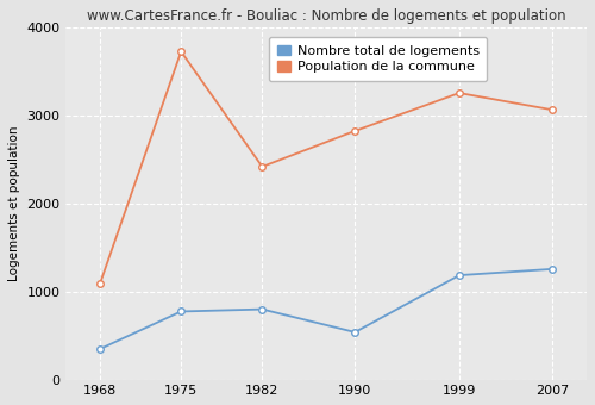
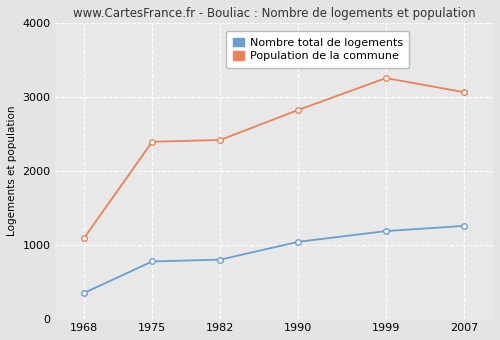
Population de la commune/1975: 3720 -> 2390
Nombre total de logements/1990: 540 -> 1040
